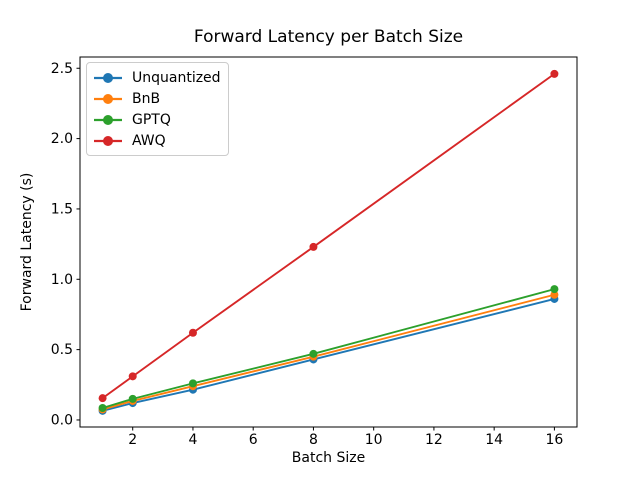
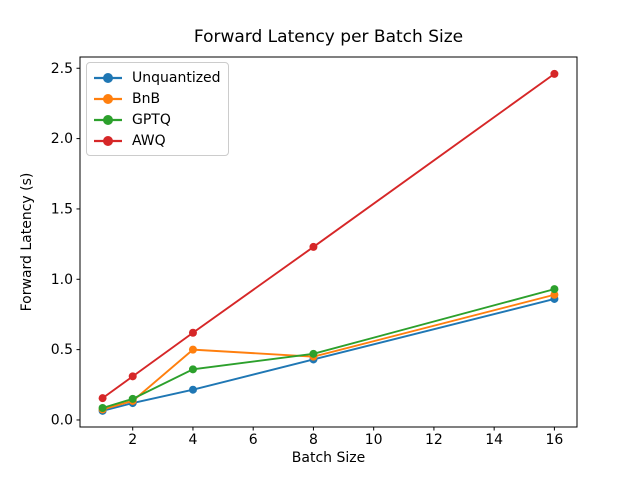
BnB/4: 0.24 -> 0.50
GPTQ/4: 0.26 -> 0.36
